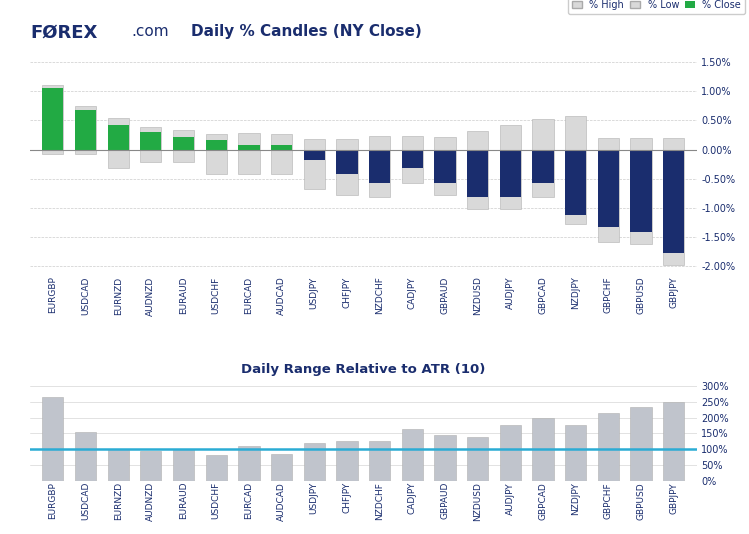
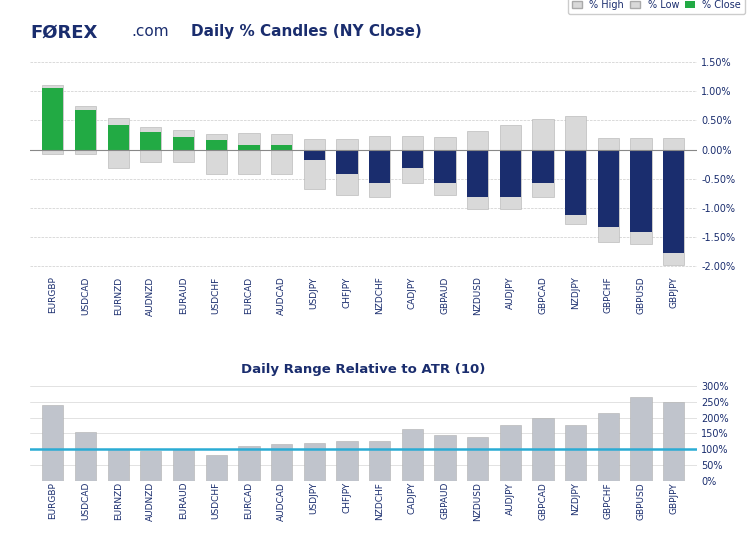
Daily Range Relative to ATR (10)/EURGBP: 265% -> 240%
Daily Range Relative to ATR (10)/AUDCAD: 85% -> 115%
Daily Range Relative to ATR (10)/GBPUSD: 235% -> 265%
